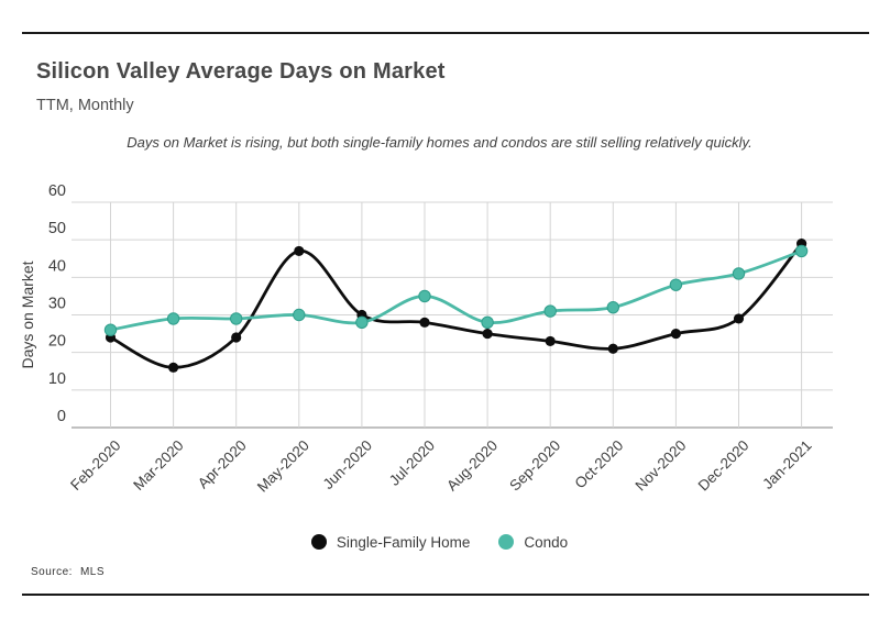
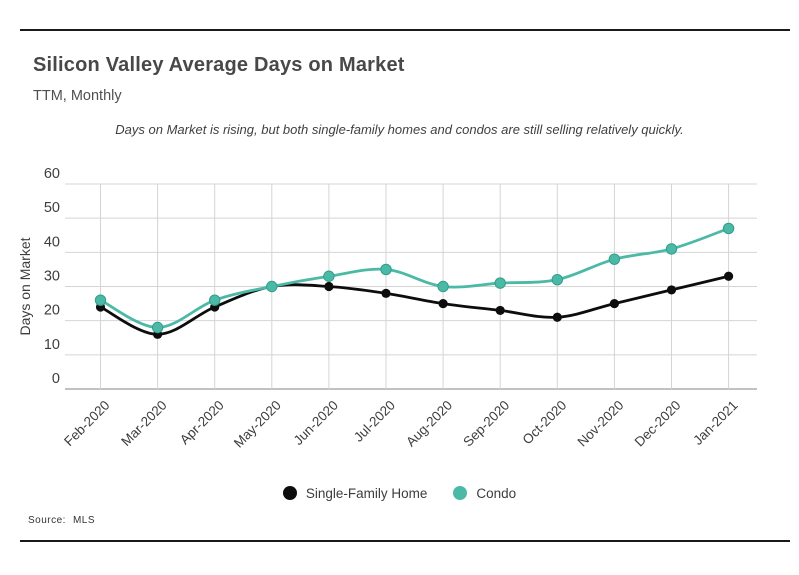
Condo/Mar-2020: 29 -> 18
Condo/Apr-2020: 29 -> 26
Single-Family Home/May-2020: 47 -> 30
Condo/Jun-2020: 28 -> 33
Condo/Aug-2020: 28 -> 30
Single-Family Home/Jan-2021: 49 -> 33
